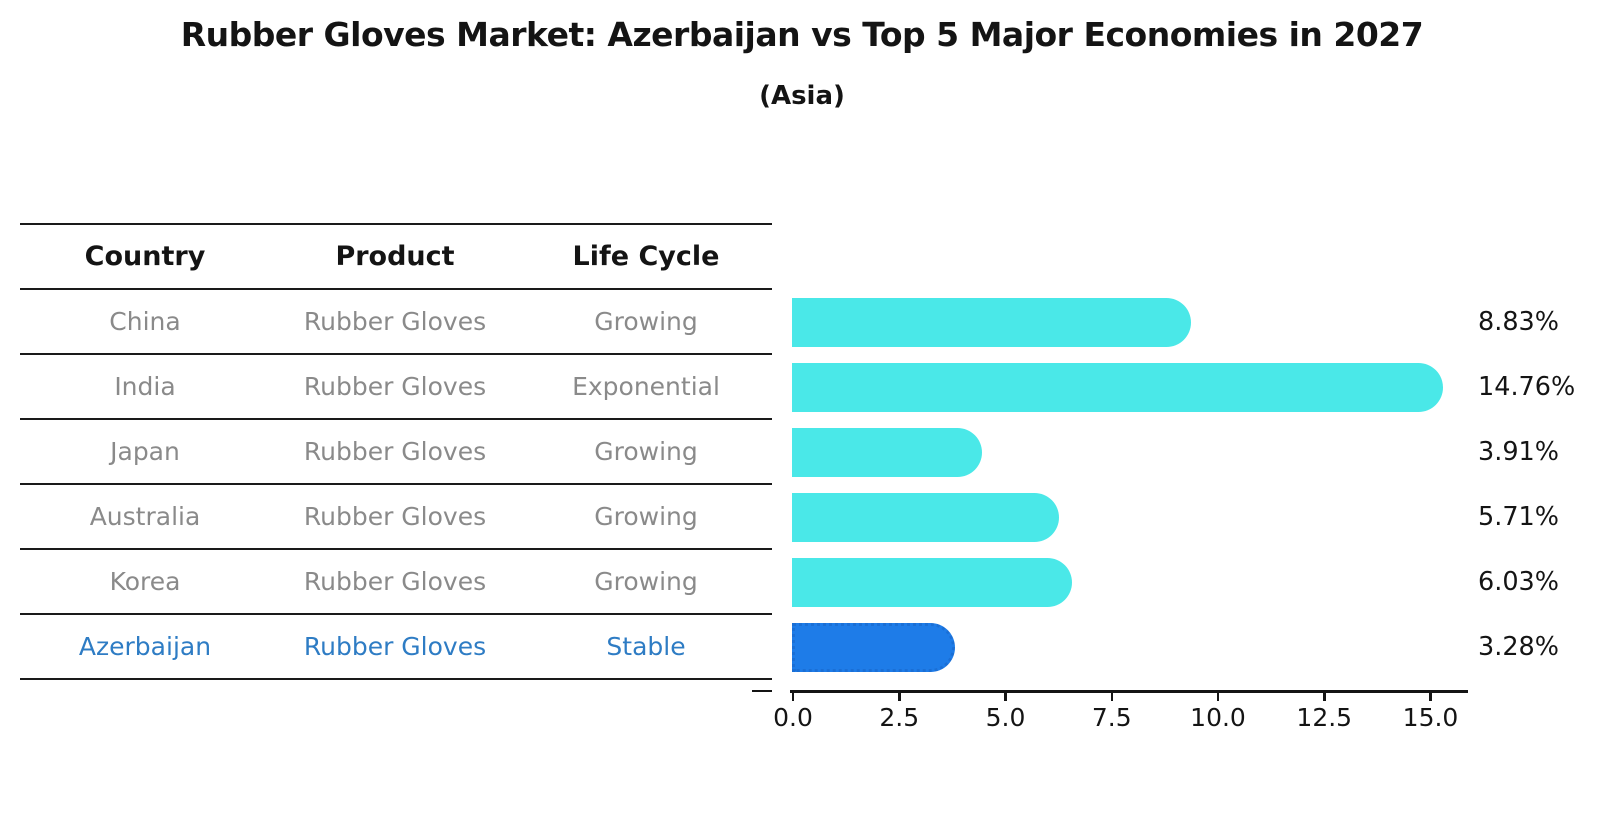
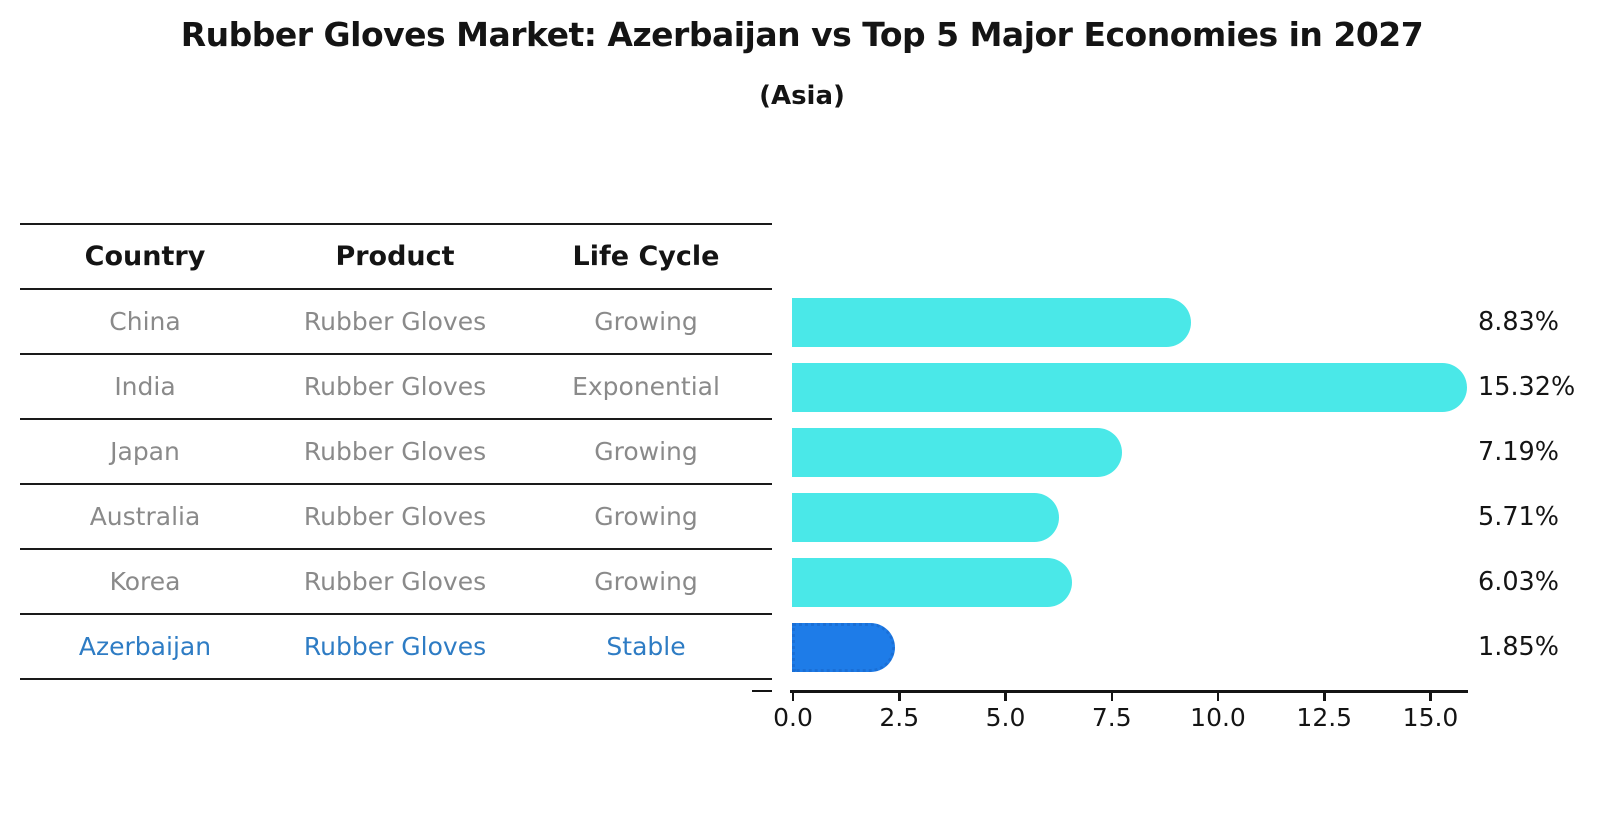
India: 14.76% -> 15.32%
Japan: 3.91% -> 7.19%
Azerbaijan: 3.28% -> 1.85%
